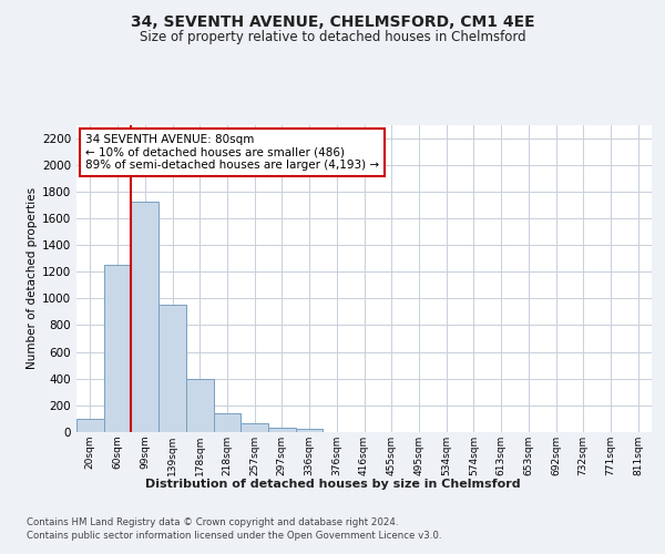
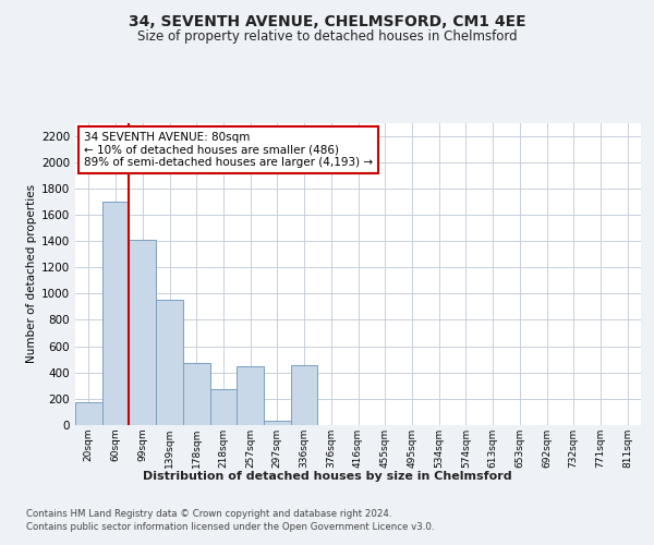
20sqm: 100 -> 170
60sqm: 1250 -> 1700
99sqm: 1720 -> 1410
178sqm: 400 -> 470
218sqm: 140 -> 270
257sqm: 60 -> 450
336sqm: 20 -> 460
